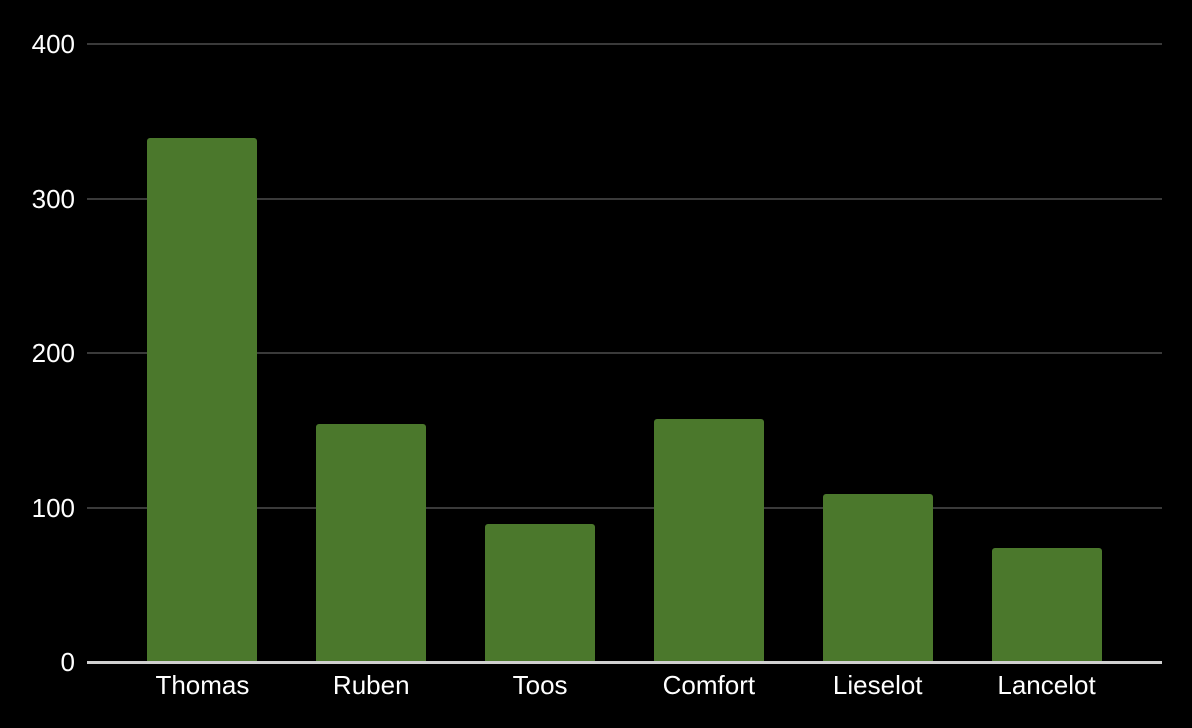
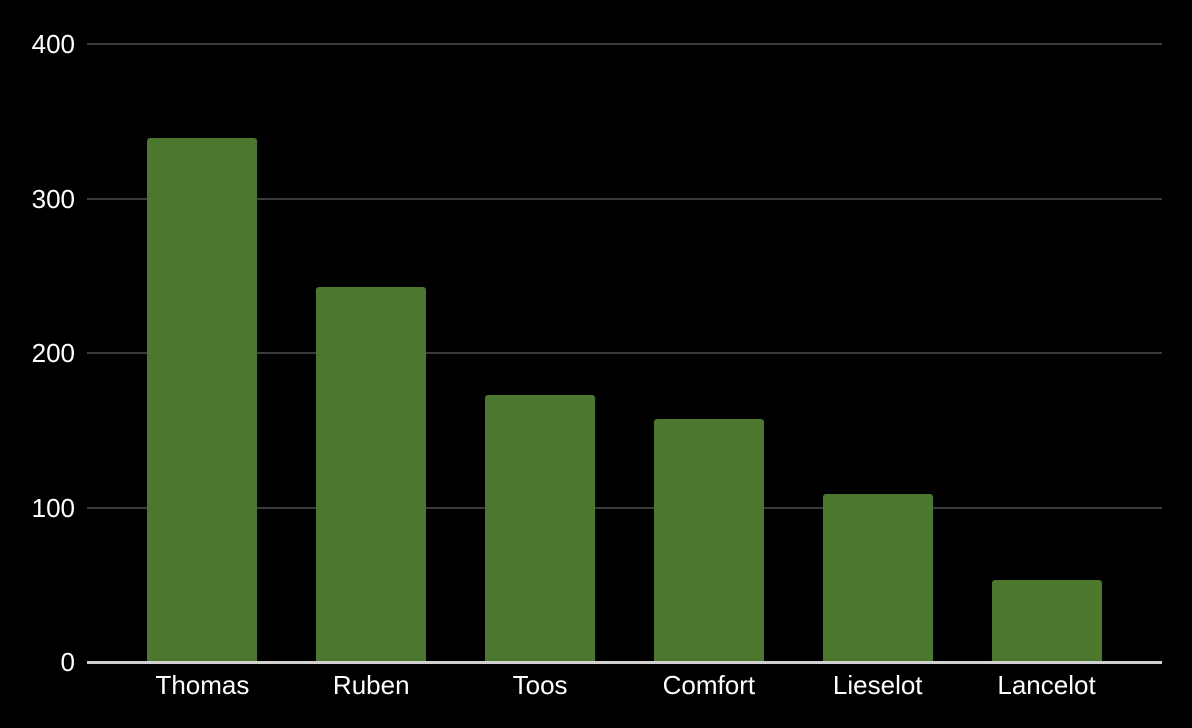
Ruben: 154 -> 243
Toos: 89 -> 173
Lancelot: 74 -> 53
